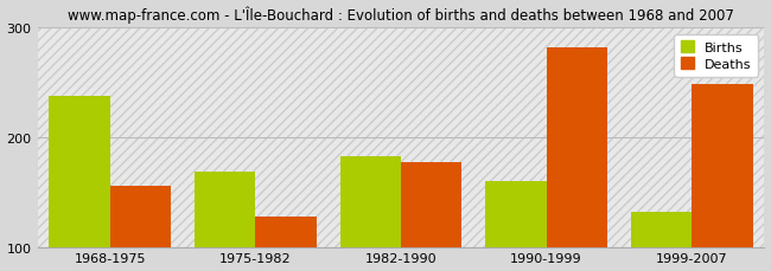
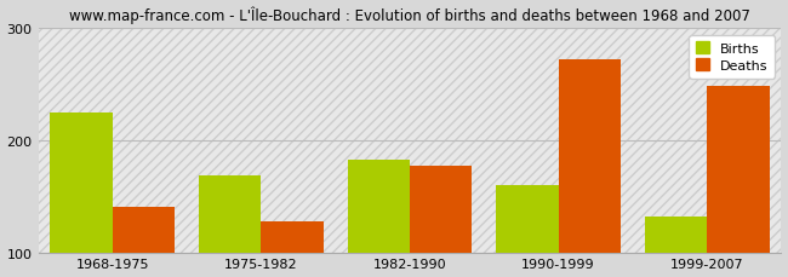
Births/1968-1975: 238 -> 225
Deaths/1968-1975: 156 -> 140
Deaths/1990-1999: 282 -> 272
